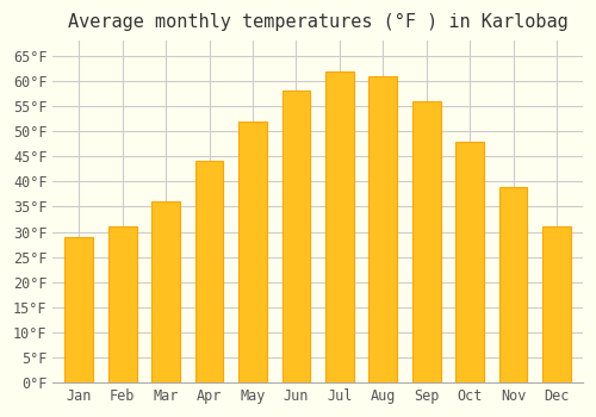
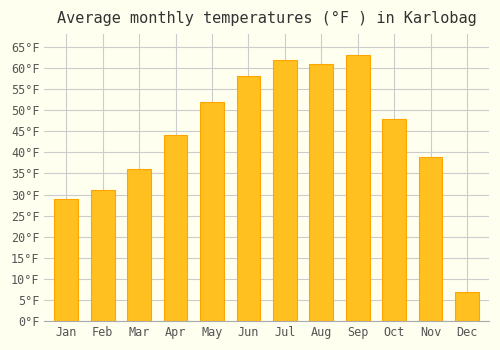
Sep: 56°F -> 63°F
Dec: 31°F -> 7°F
